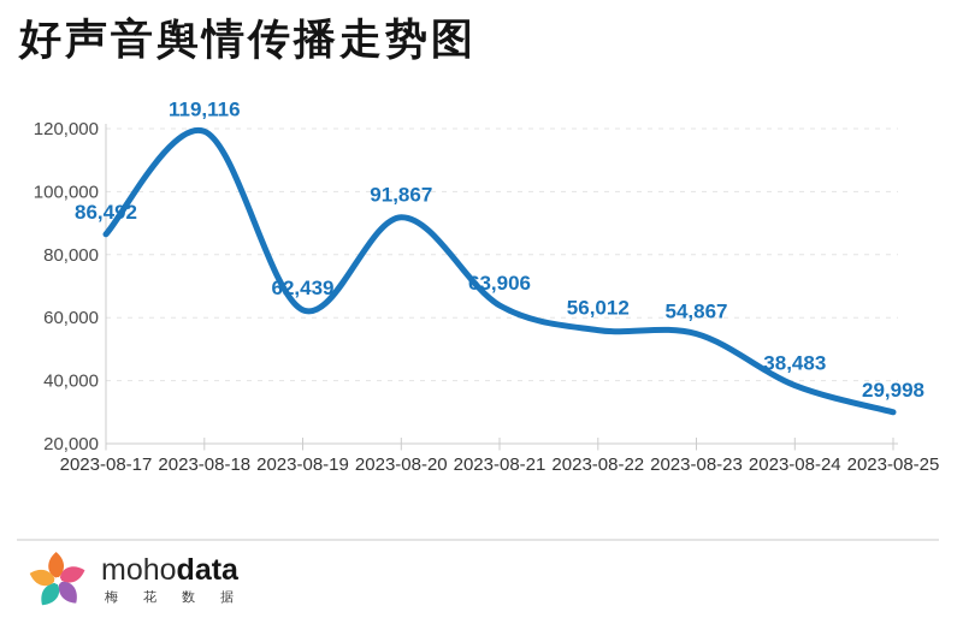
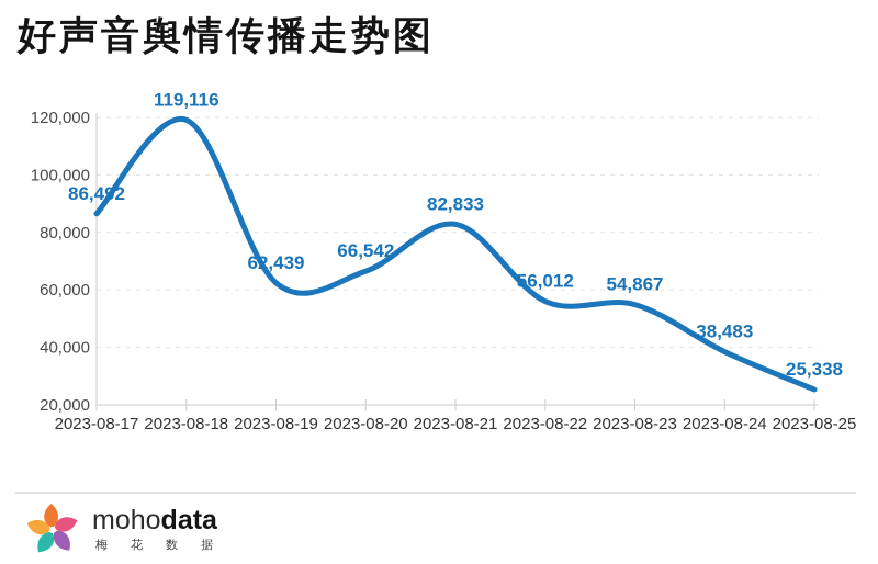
2023-08-20: 91,867 -> 66,542
2023-08-21: 63,906 -> 82,833
2023-08-25: 29,998 -> 25,338
